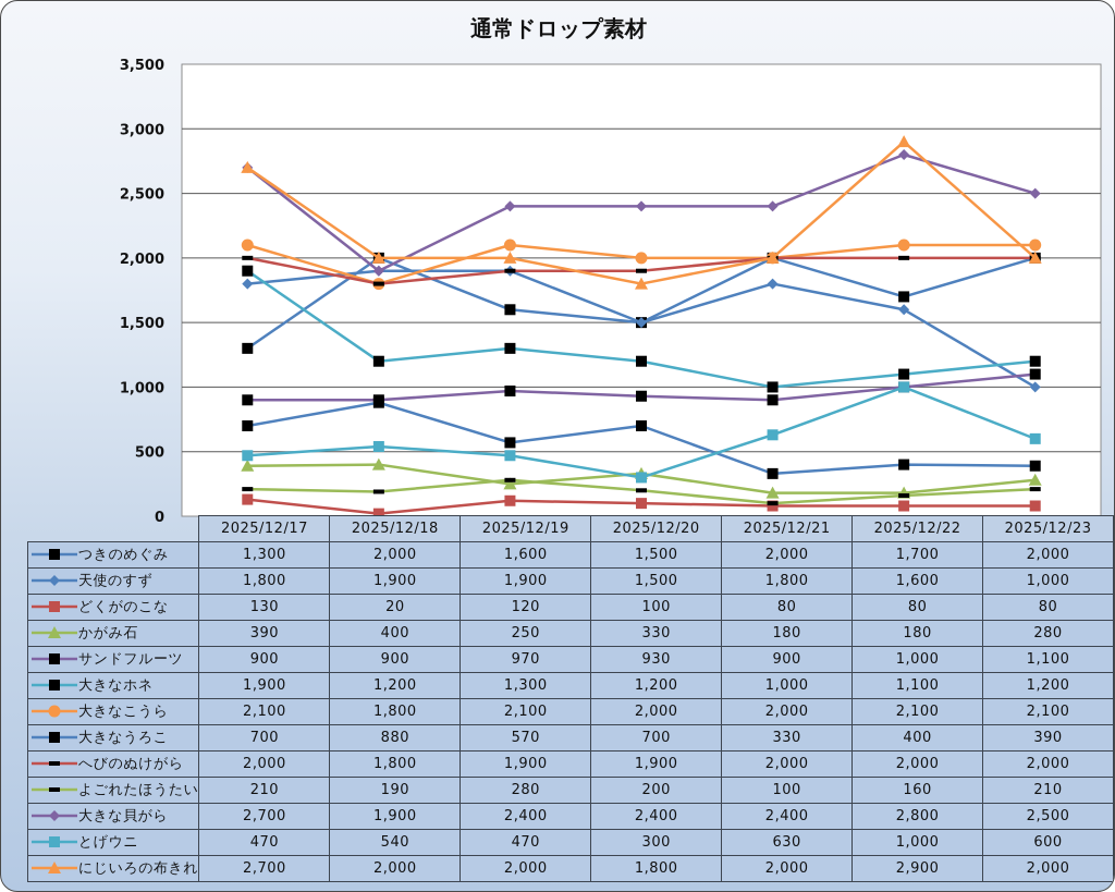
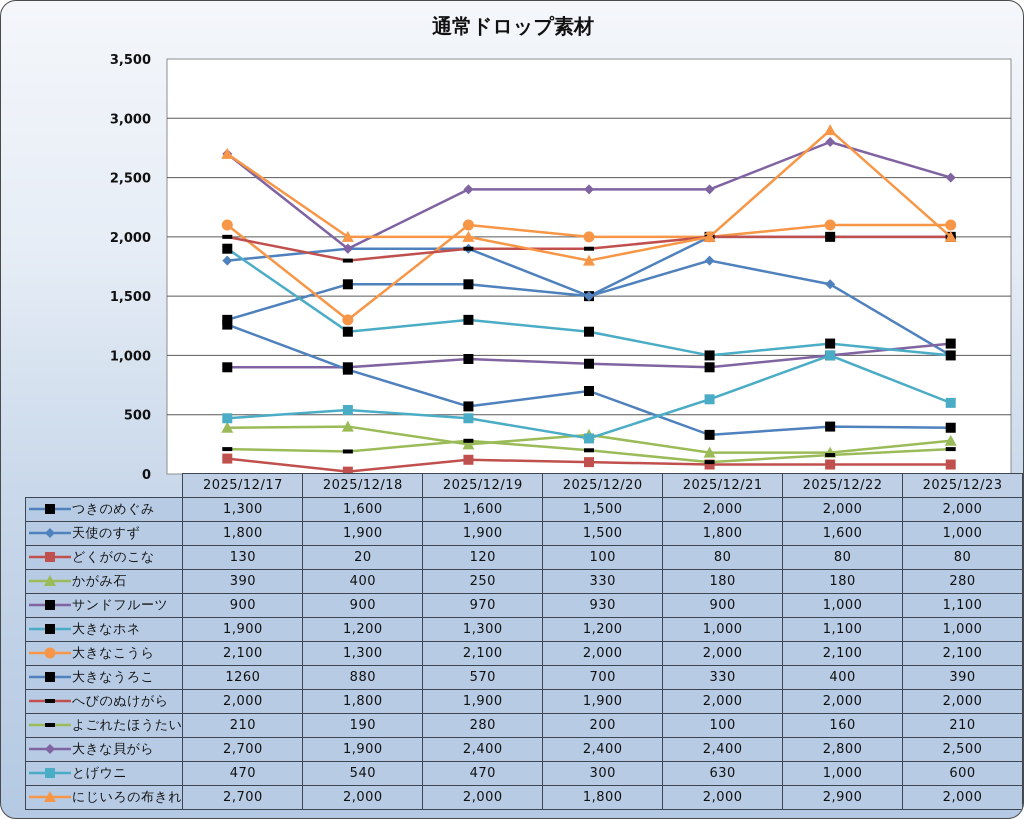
大きなうろこ/2025/12/17: 700 -> 1260
つきのめぐみ/2025/12/18: 2,000 -> 1,600
大きなこうら/2025/12/18: 1,800 -> 1,300
つきのめぐみ/2025/12/22: 1,700 -> 2,000
大きなホネ/2025/12/23: 1,200 -> 1,000
